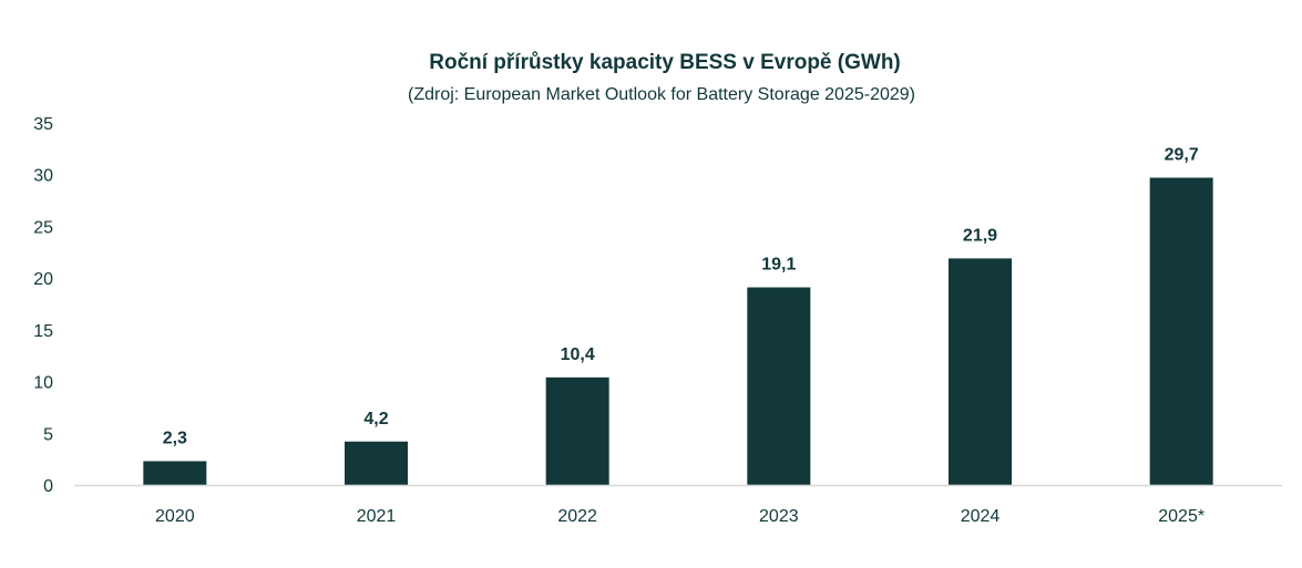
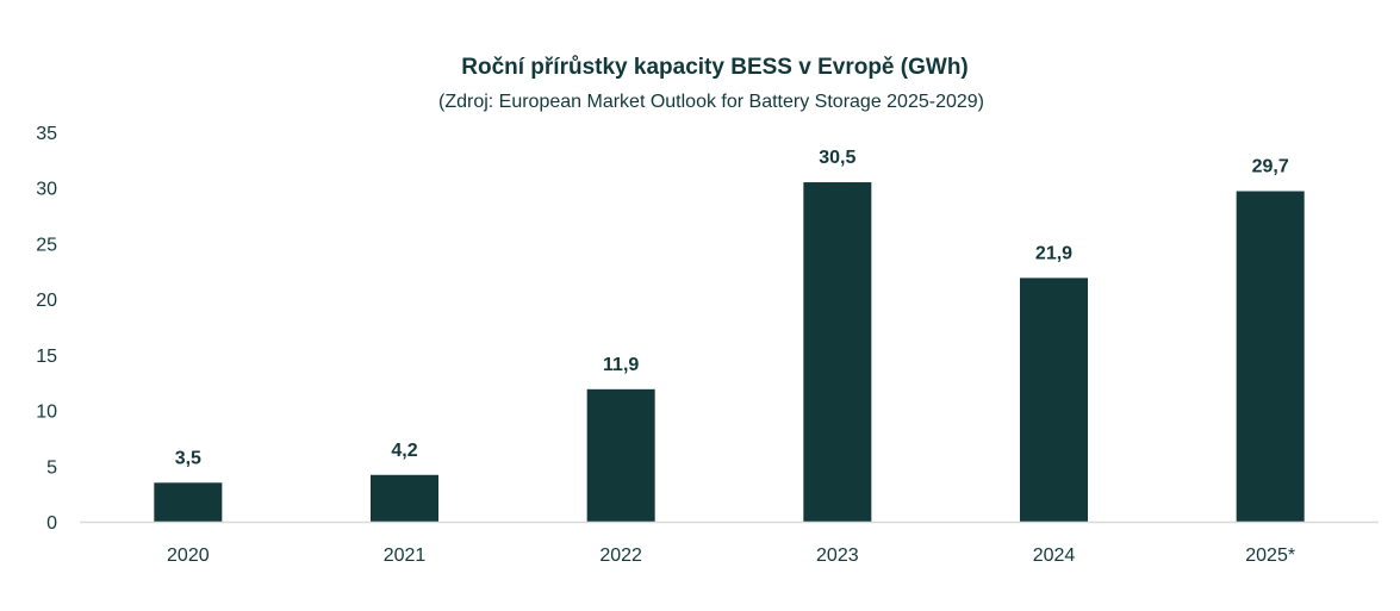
2020: 2,3 -> 3,5
2022: 10,4 -> 11,9
2023: 19,1 -> 30,5
